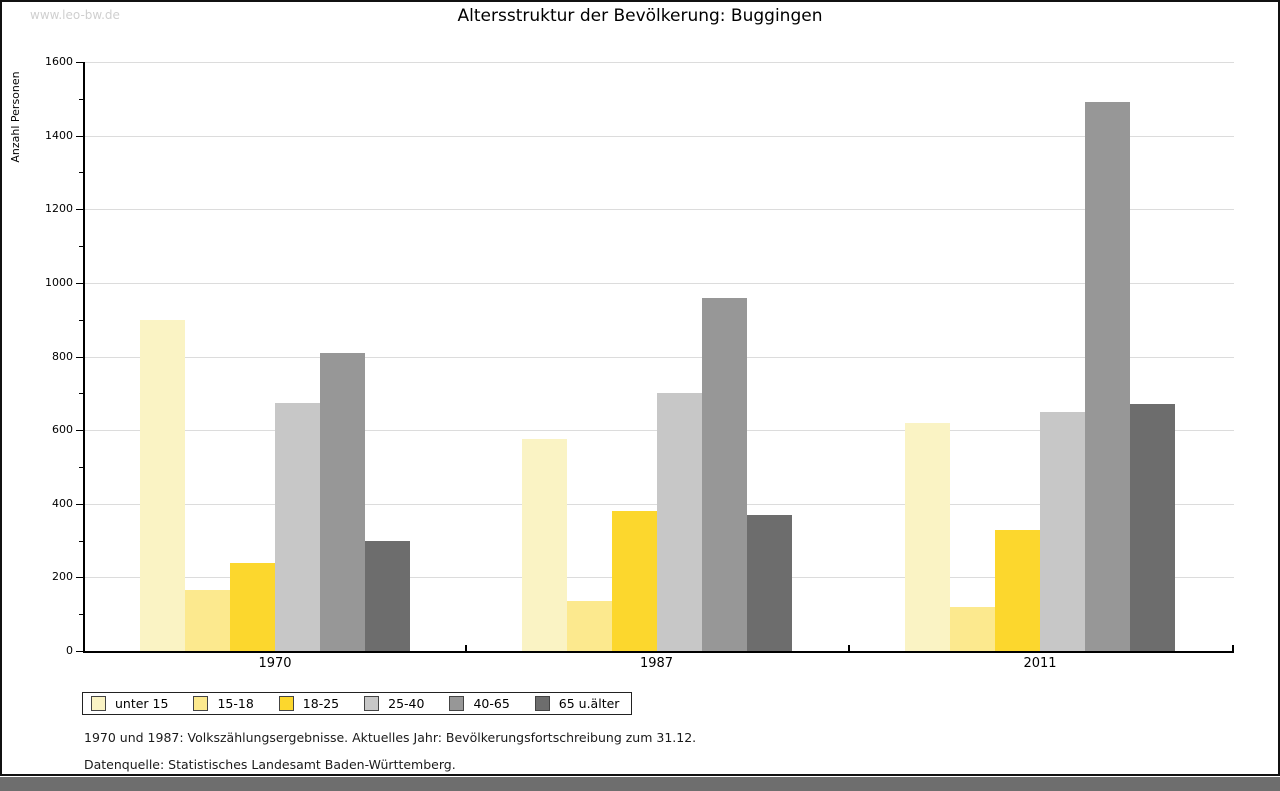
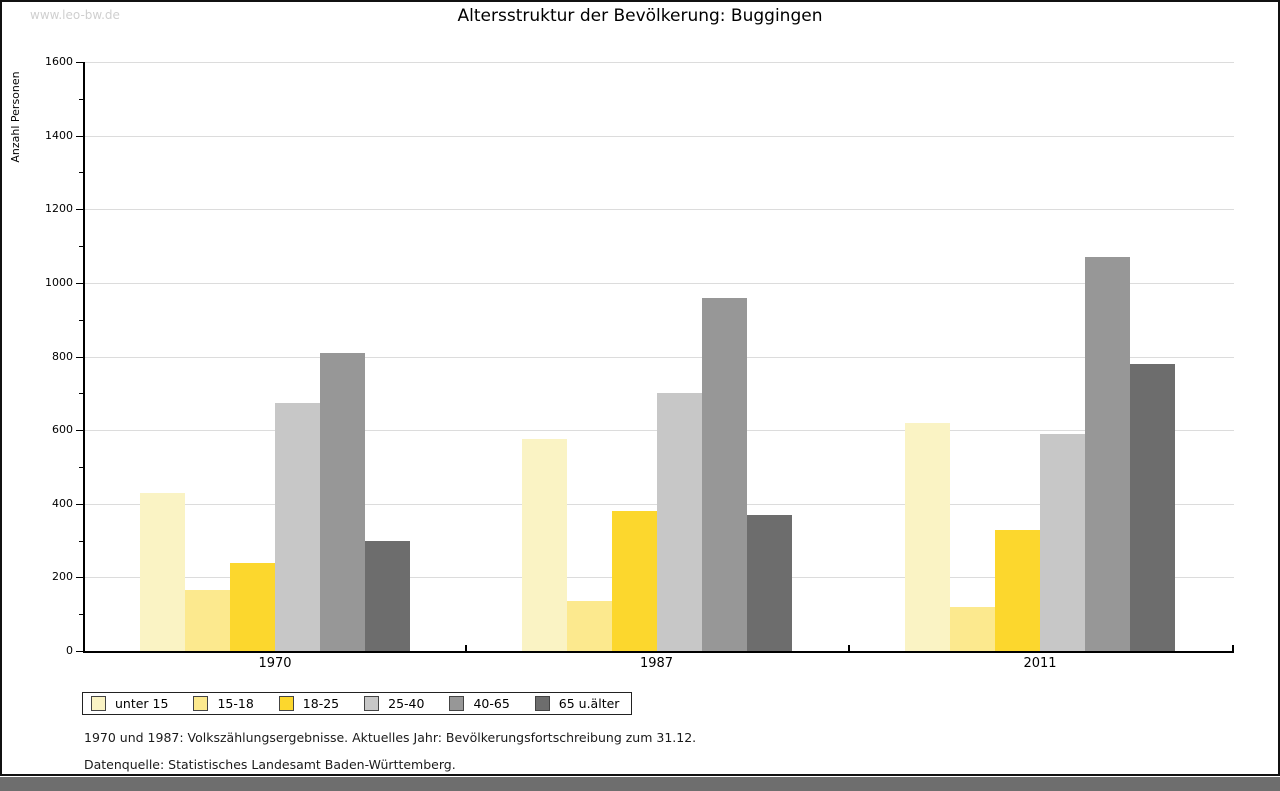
unter 15/1970: 900 -> 430
25-40/2011: 650 -> 590
40-65/2011: 1490 -> 1070
65 u.älter/2011: 670 -> 780
